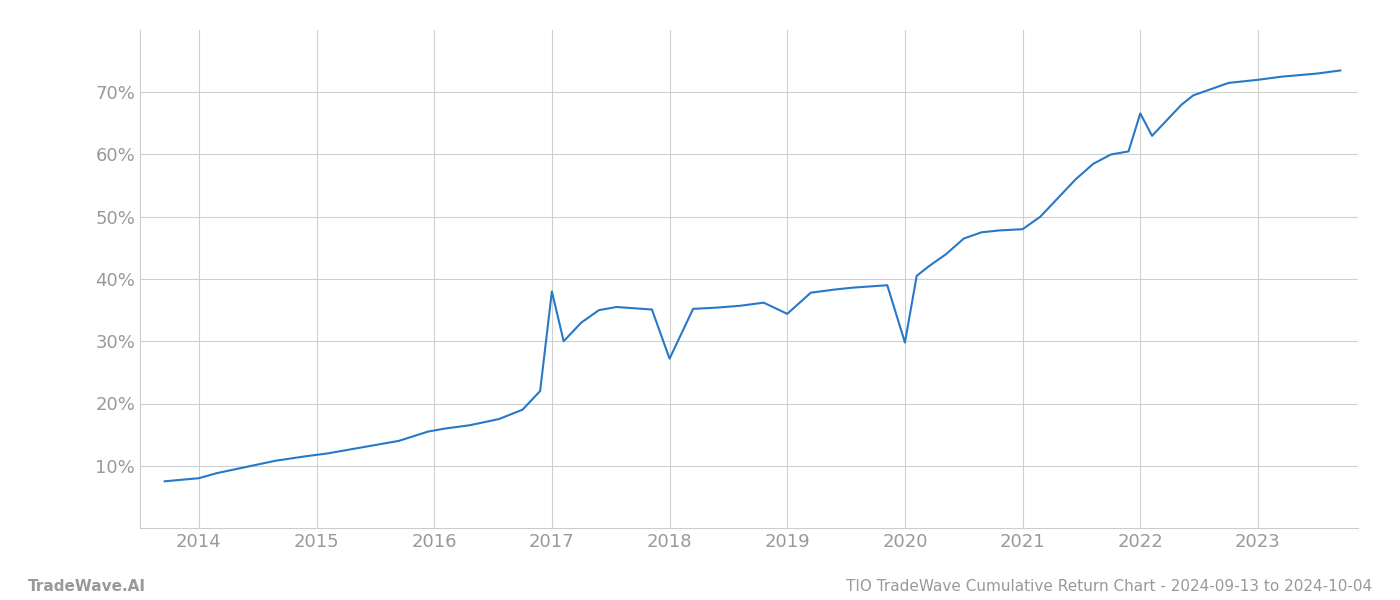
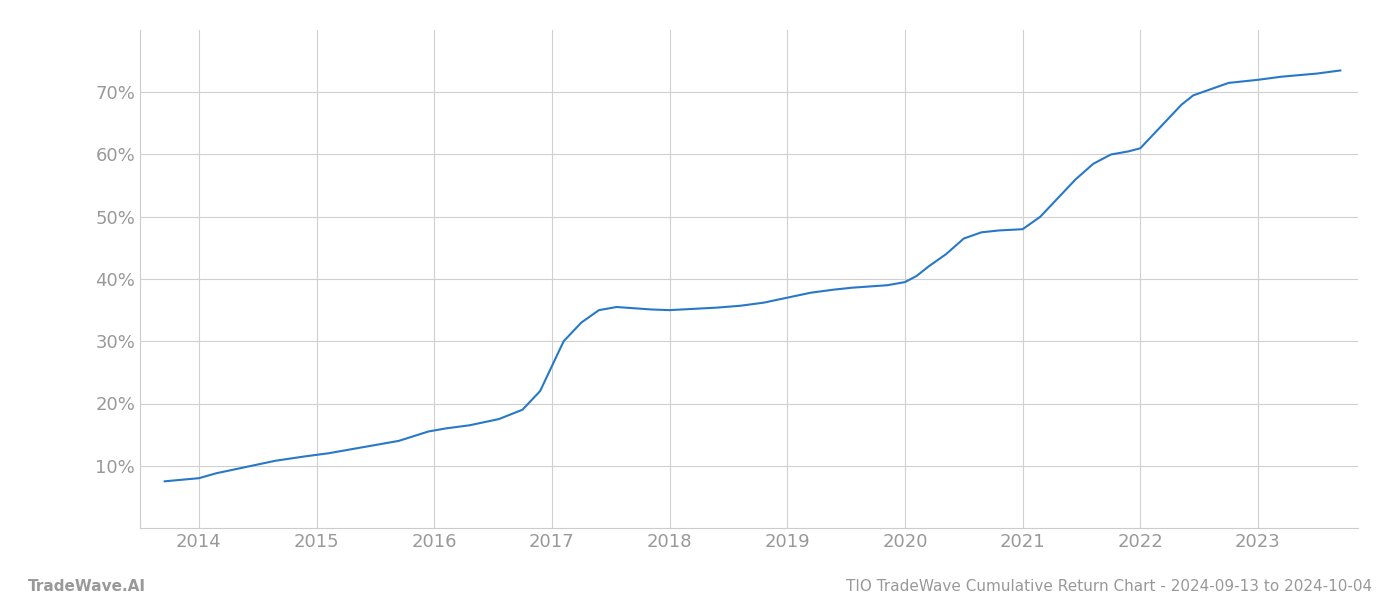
2017: 38.0% -> 26.0%
2018: 27.2% -> 35.0%
2019: 34.4% -> 37.0%
2020: 29.8% -> 39.5%
2022: 66.6% -> 61.0%
